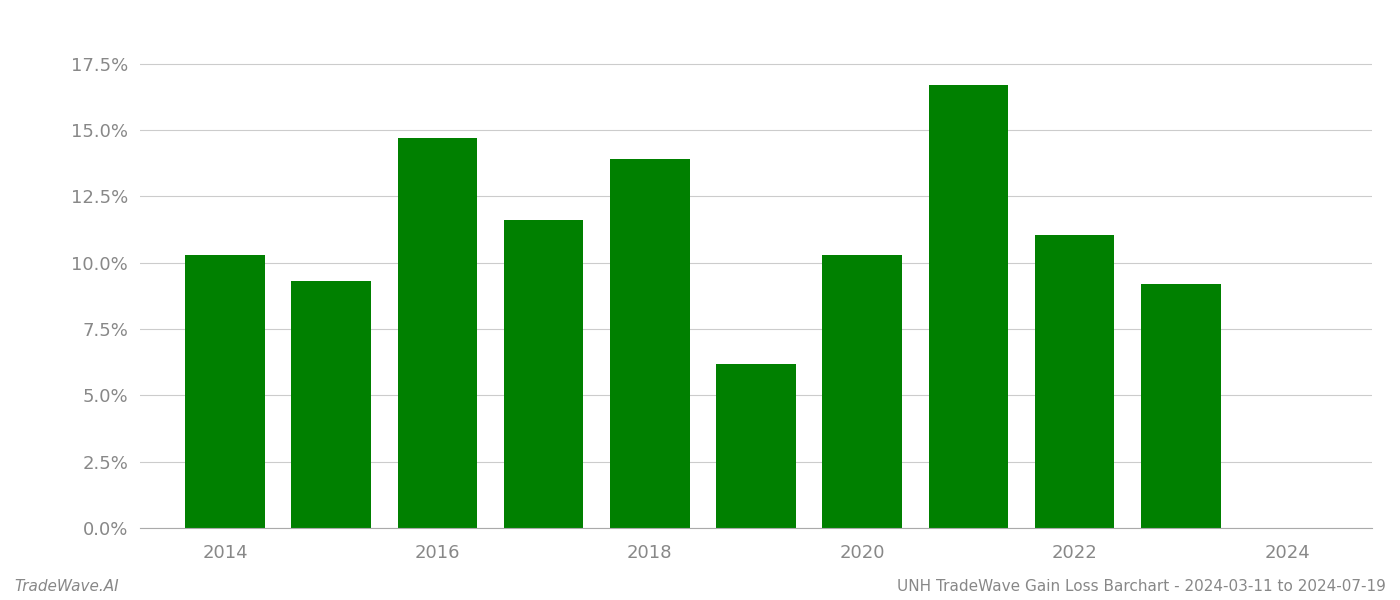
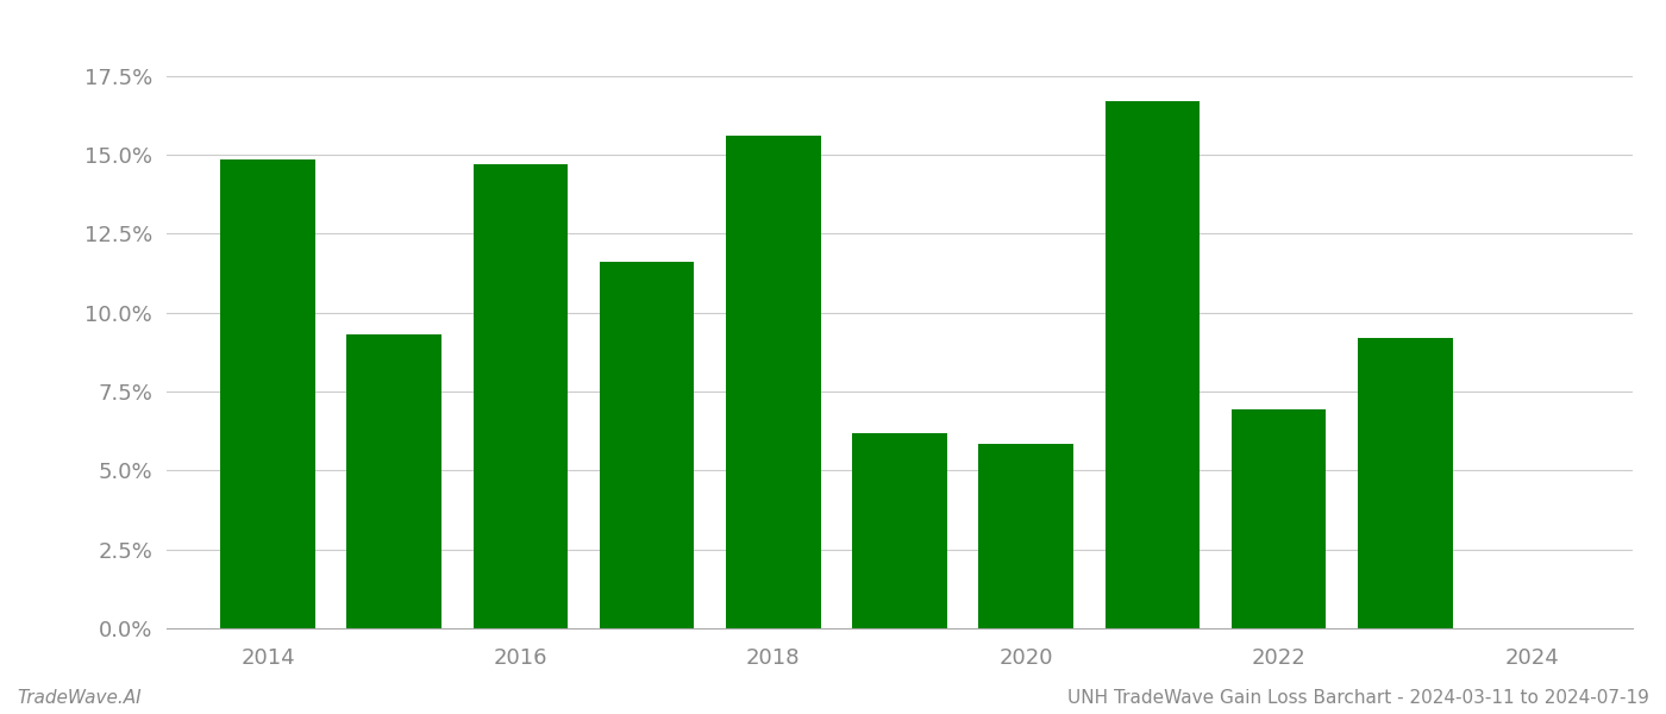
2014: 10.30% -> 14.85%
2018: 13.90% -> 15.60%
2020: 10.30% -> 5.85%
2022: 11.05% -> 6.95%
